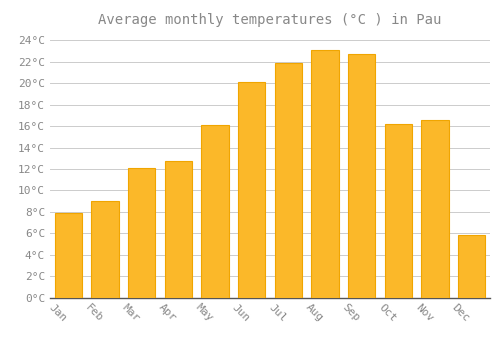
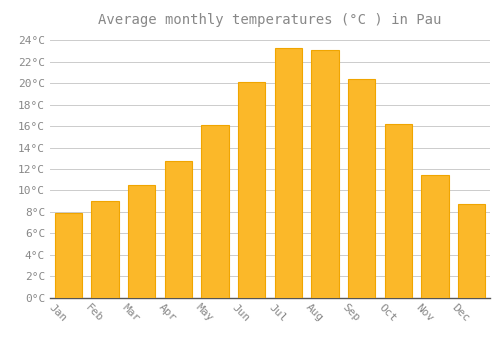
Mar: 12.1°C -> 10.5°C
Jul: 21.9°C -> 23.3°C
Sep: 22.7°C -> 20.4°C
Nov: 16.6°C -> 11.4°C
Dec: 5.8°C -> 8.7°C
